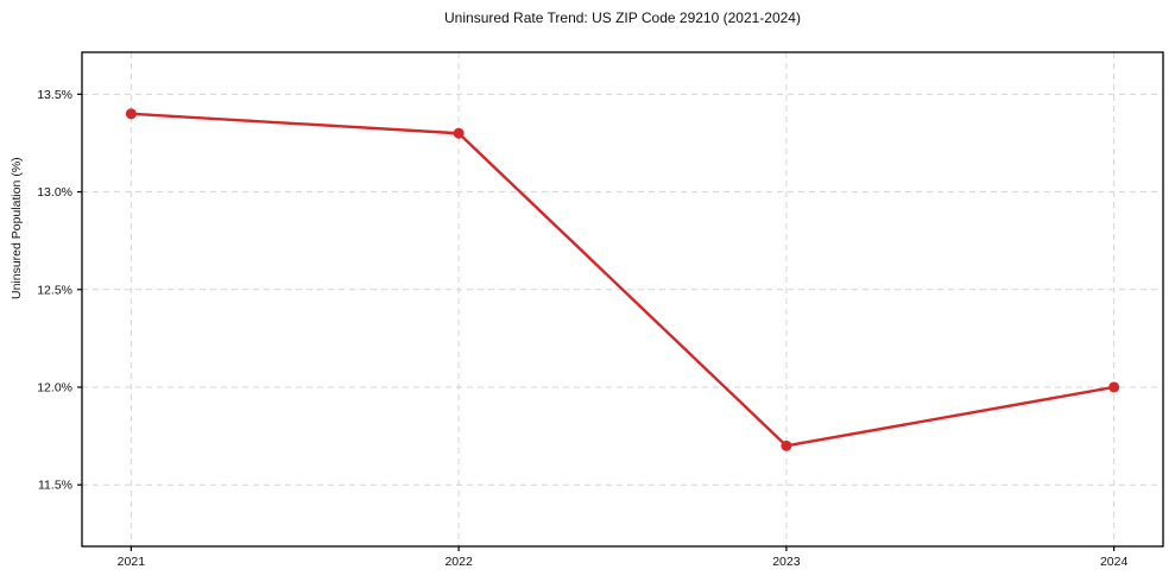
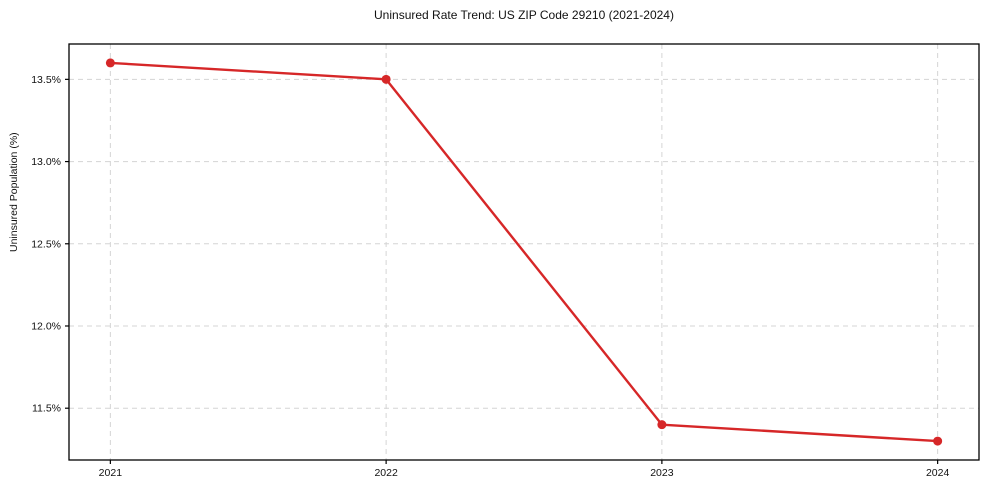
2021: 13.4% -> 13.6%
2022: 13.3% -> 13.5%
2023: 11.7% -> 11.4%
2024: 12.0% -> 11.3%
